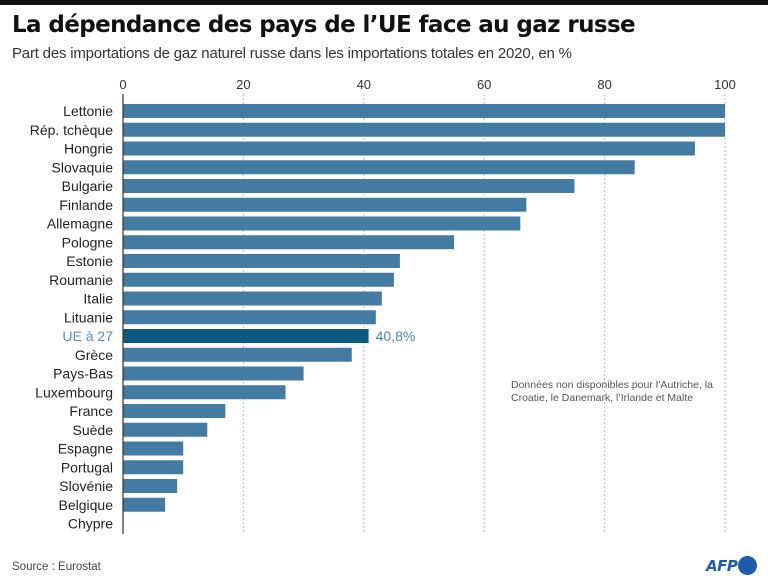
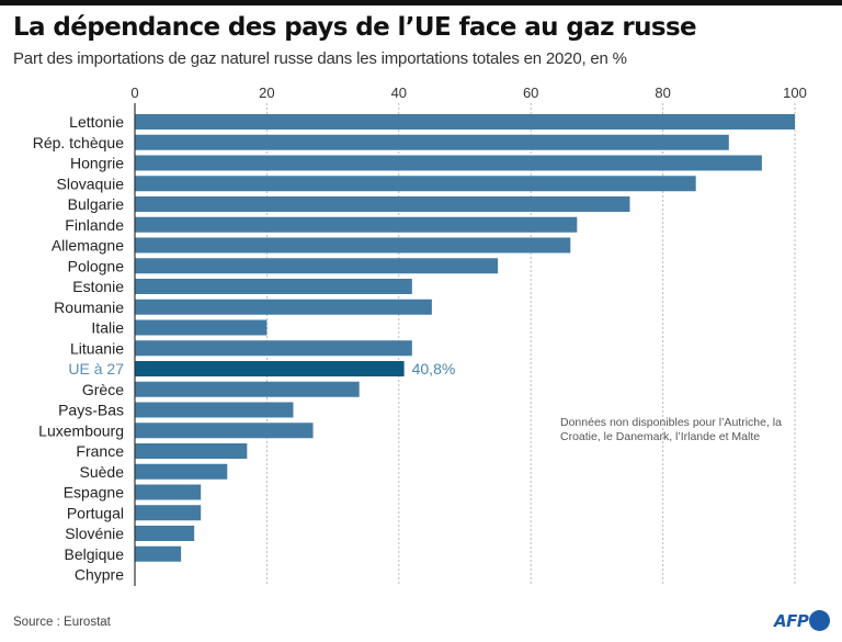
Rép. tchèque: 100 -> 90
Estonie: 46 -> 42
Italie: 43 -> 20
Grèce: 38 -> 34
Pays-Bas: 30 -> 24
